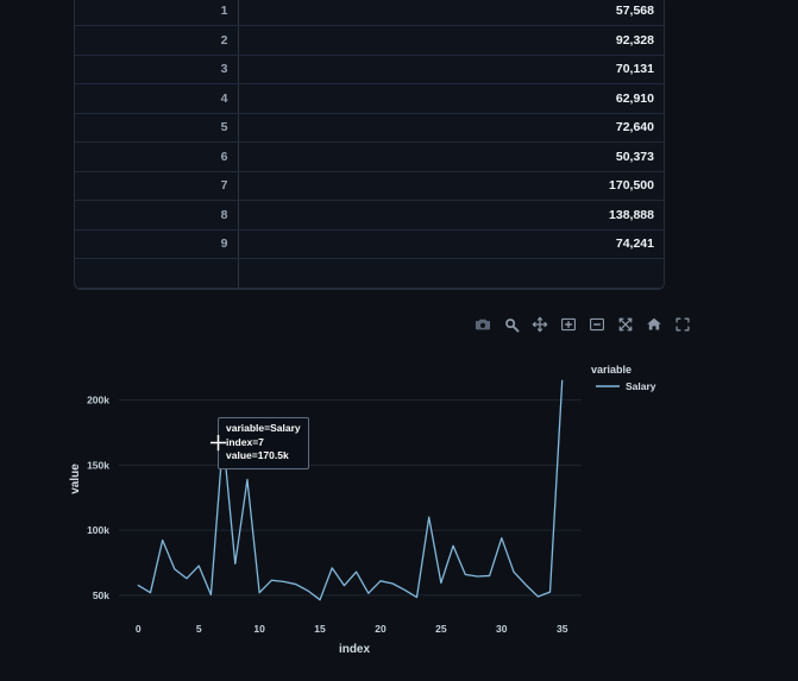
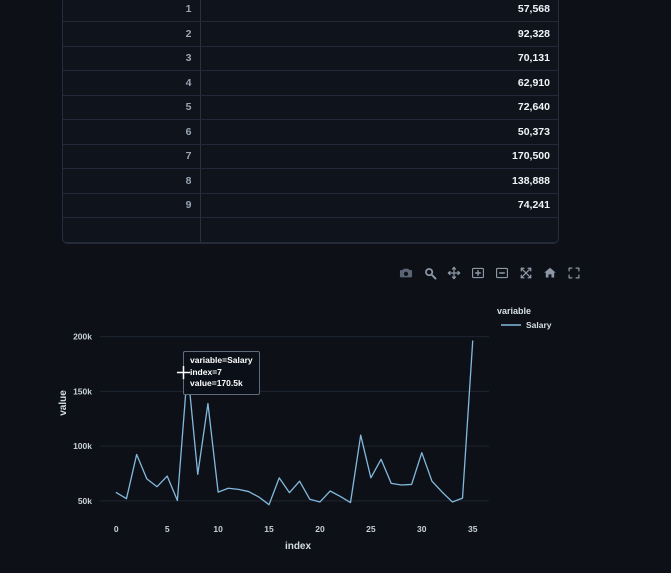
10: 52k -> 58k
20: 61k -> 49k
25: 60k -> 71k
35: 215k -> 196k
